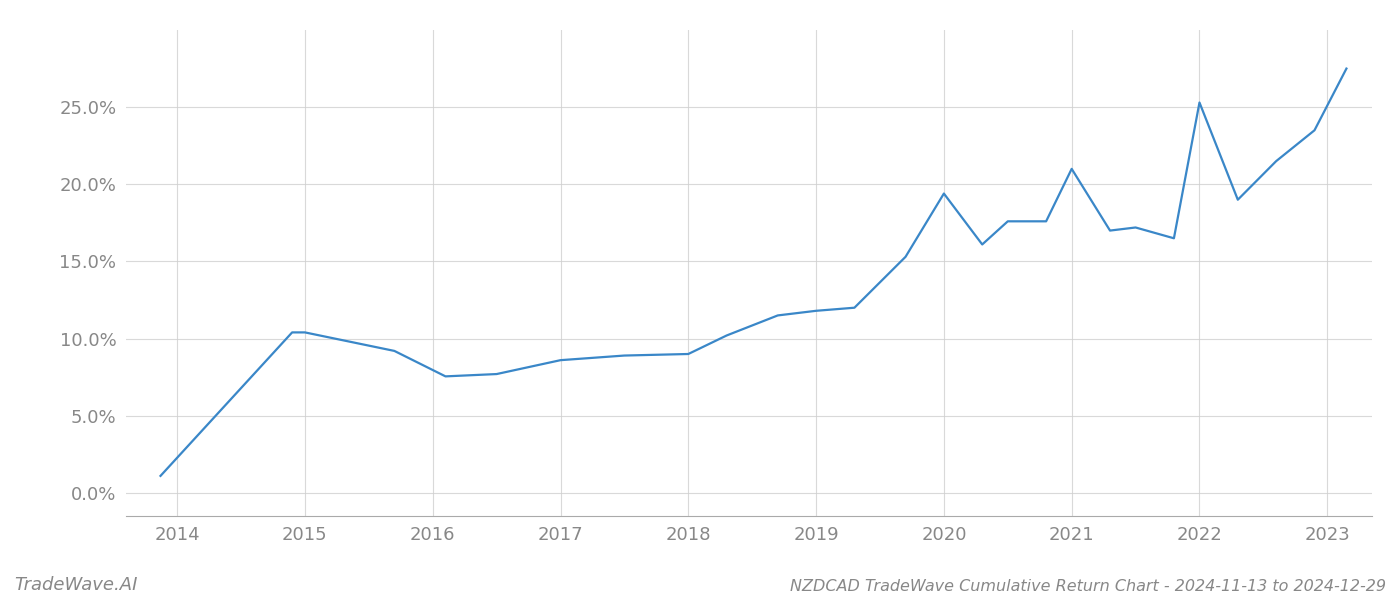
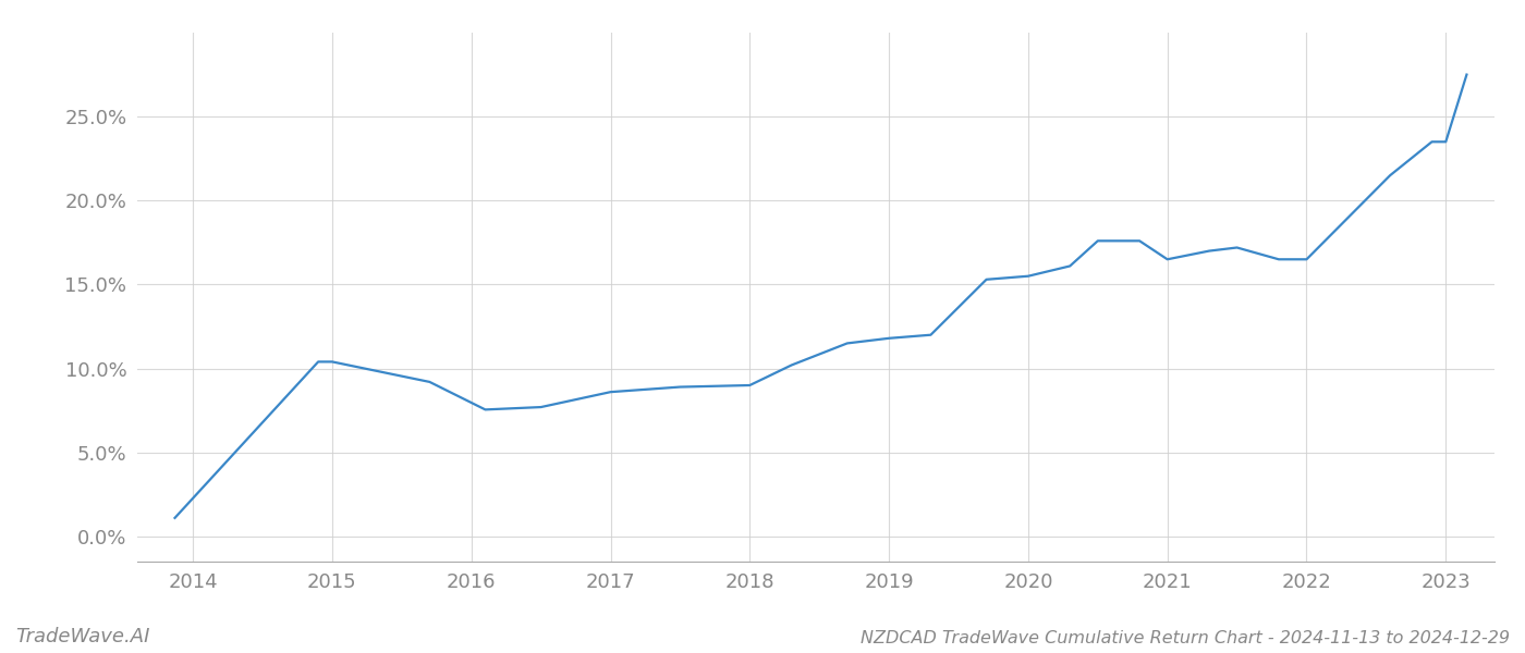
2020: 19.4% -> 15.5%
2021: 21.0% -> 16.5%
2022: 25.3% -> 16.5%
2023: 25.1% -> 23.5%
